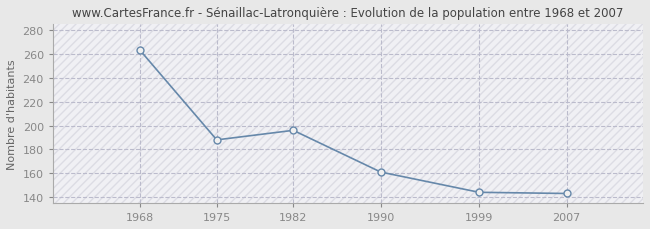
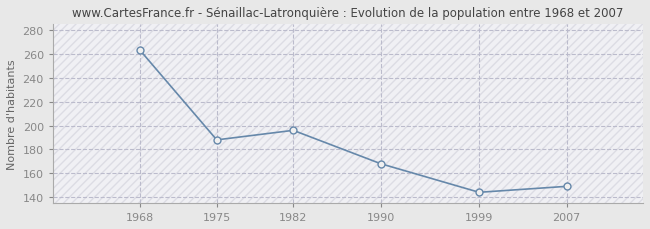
1990: 161 -> 168
2007: 143 -> 149
